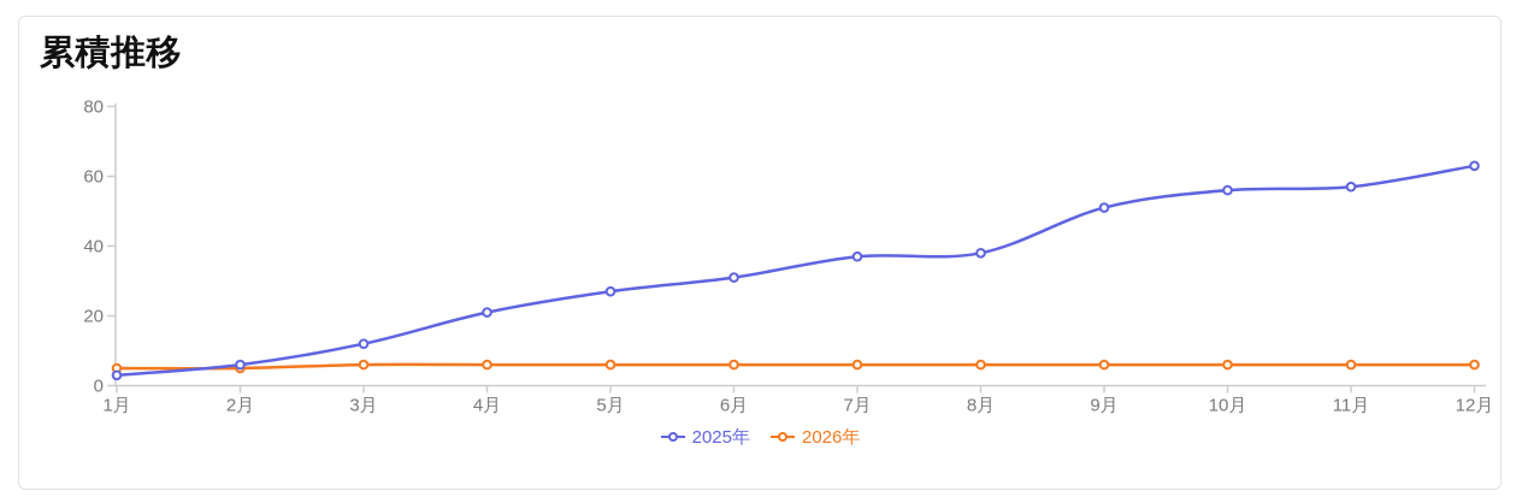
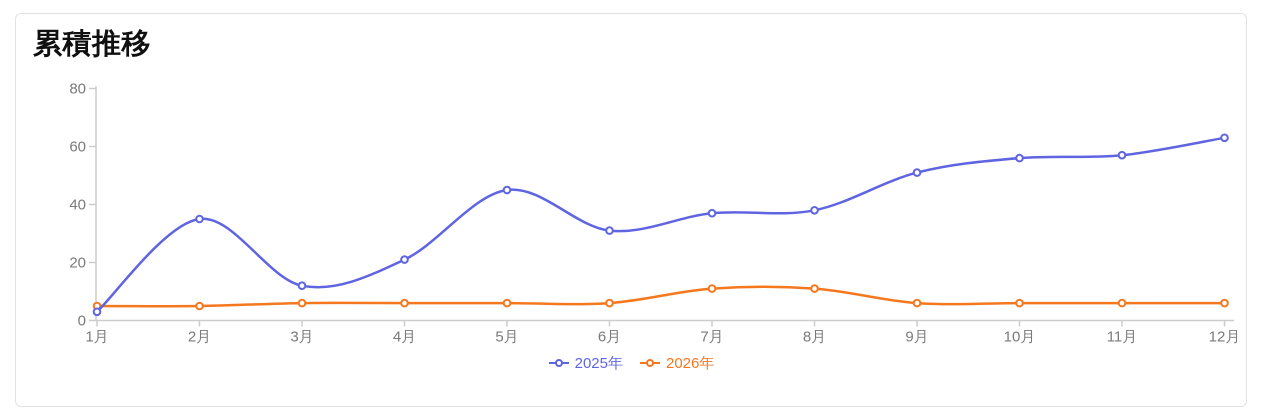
2025年/2月: 6 -> 35
2025年/5月: 27 -> 45
2026年/7月: 6 -> 11
2026年/8月: 6 -> 11
